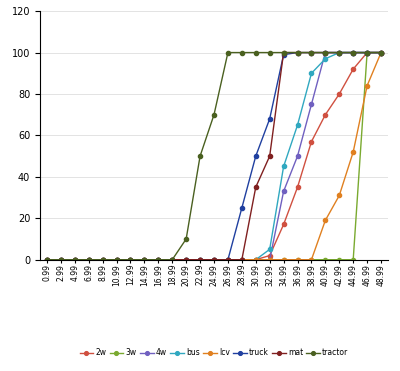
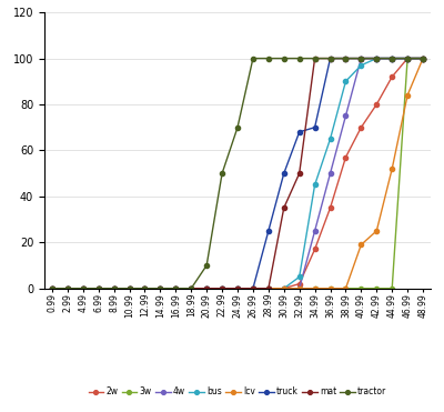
4w/34.99: 33 -> 25
truck/34.99: 99 -> 70
lcv/42.99: 31 -> 25
